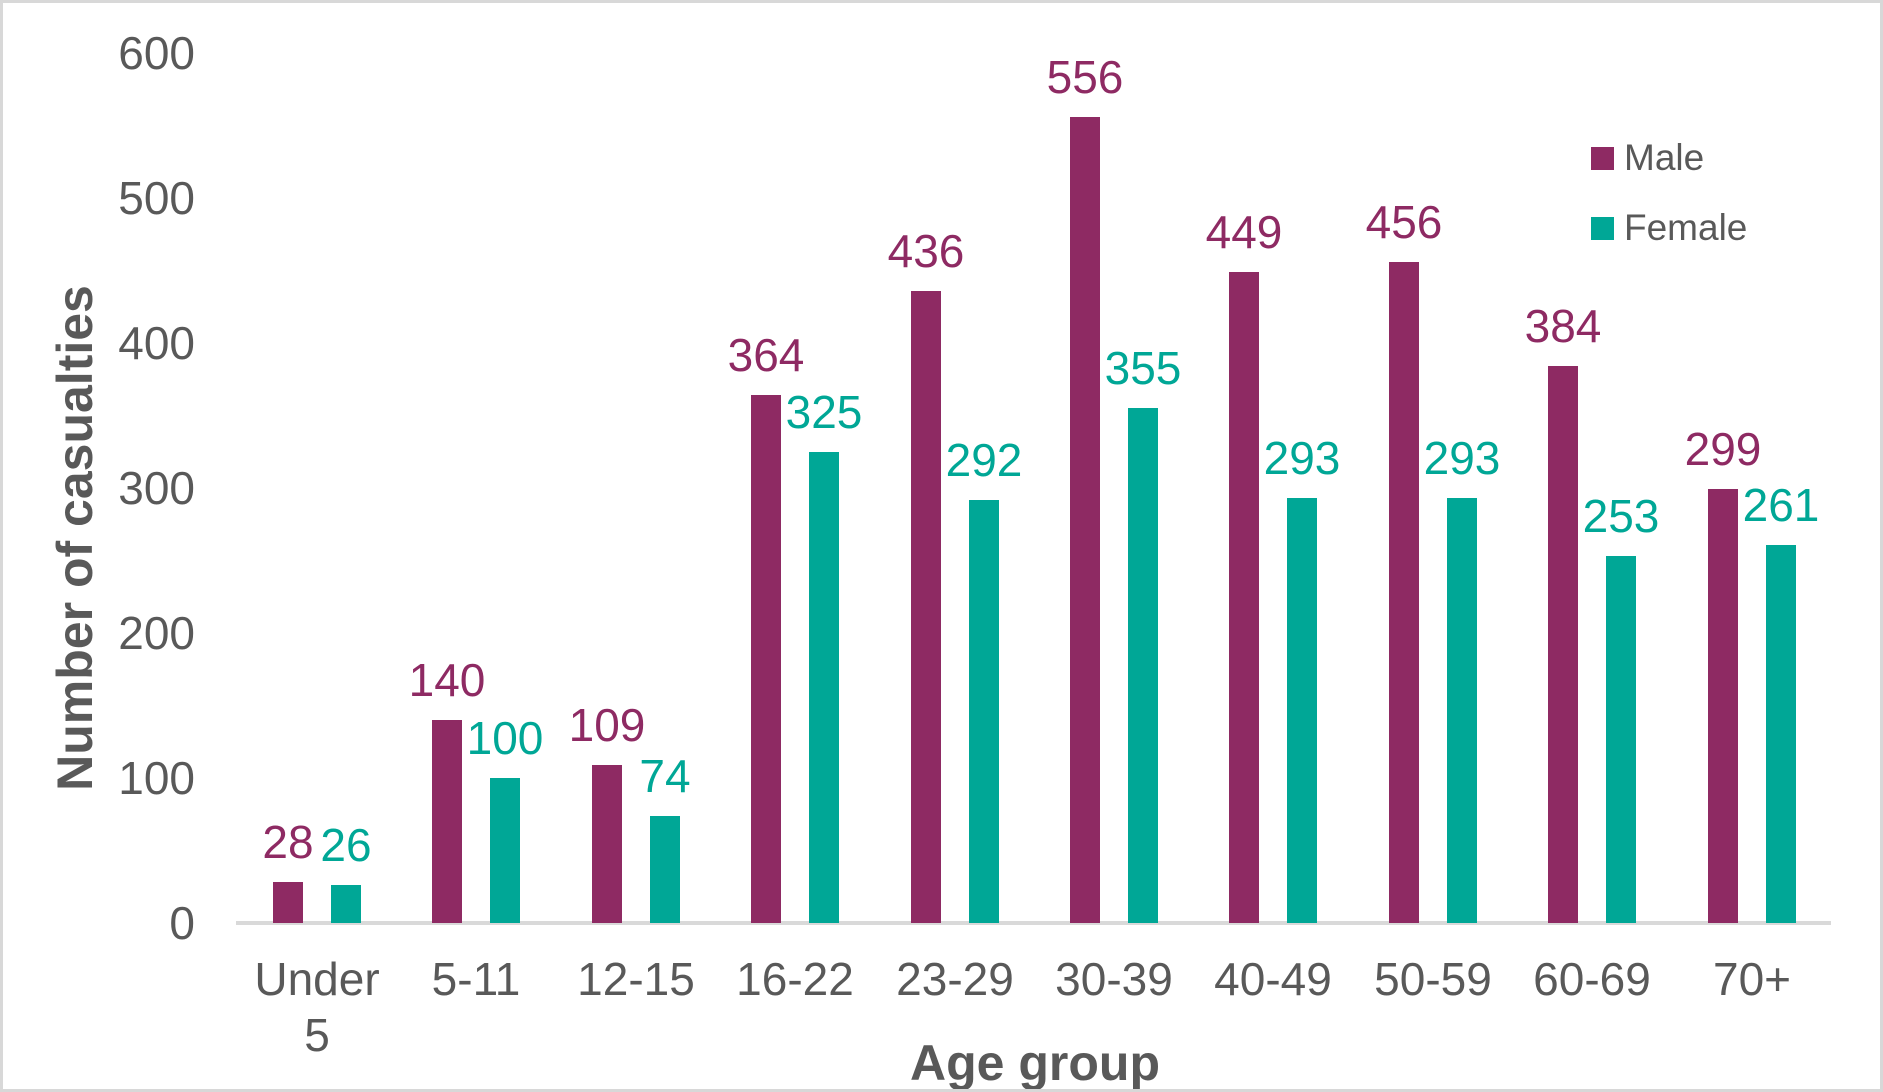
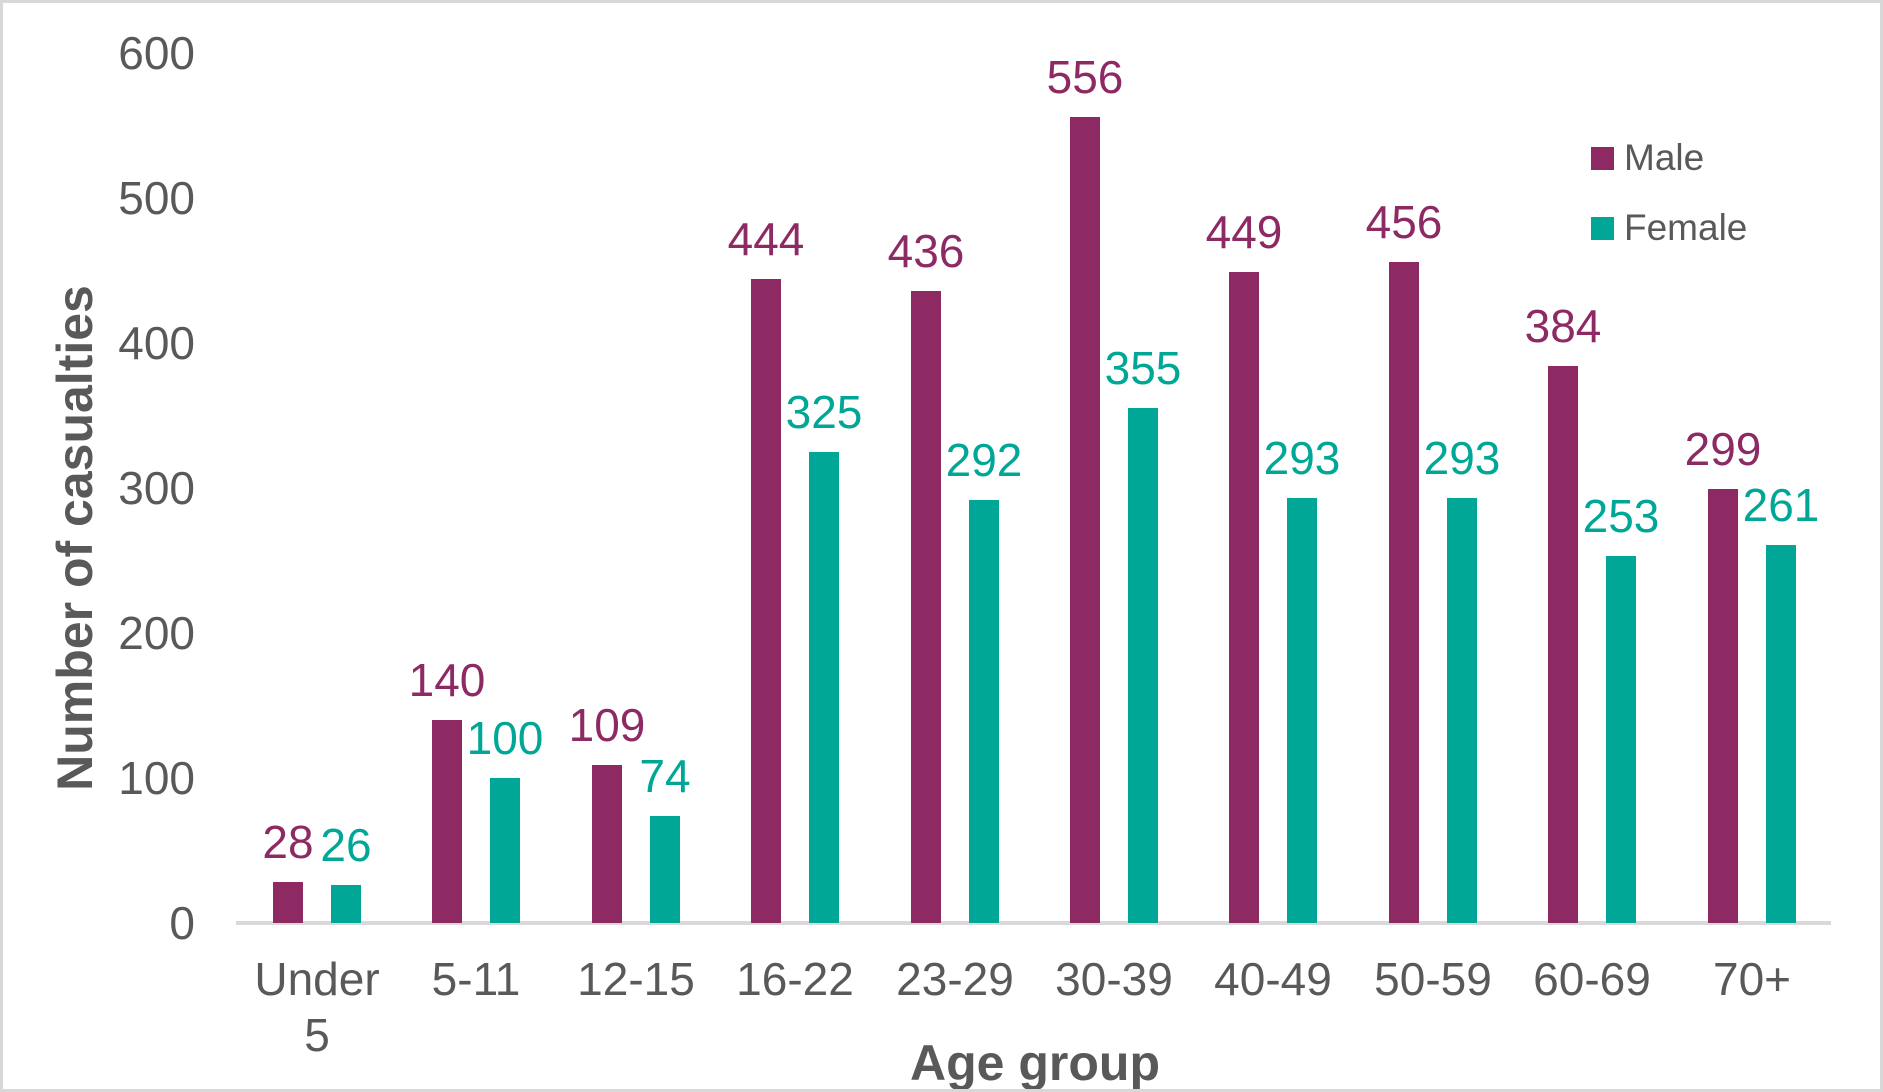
Male/16-22: 364 -> 444
